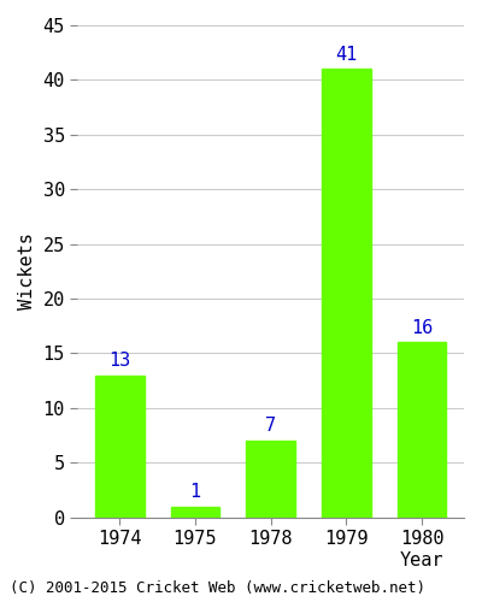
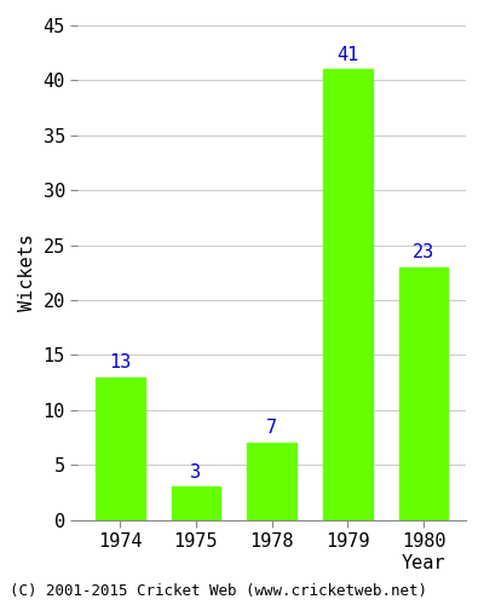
1975: 1 -> 3
1980: 16 -> 23
